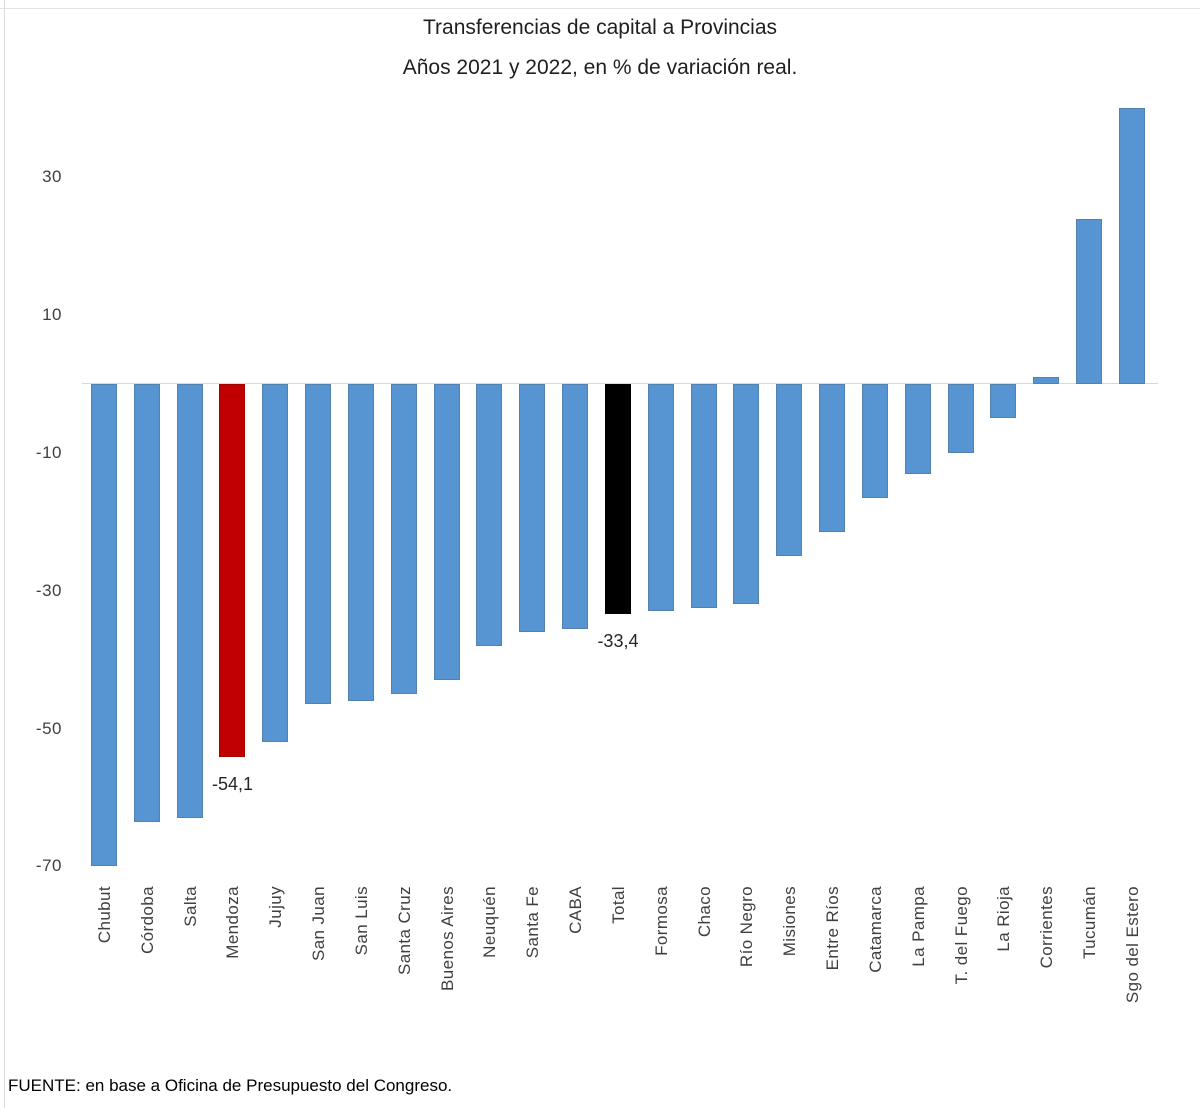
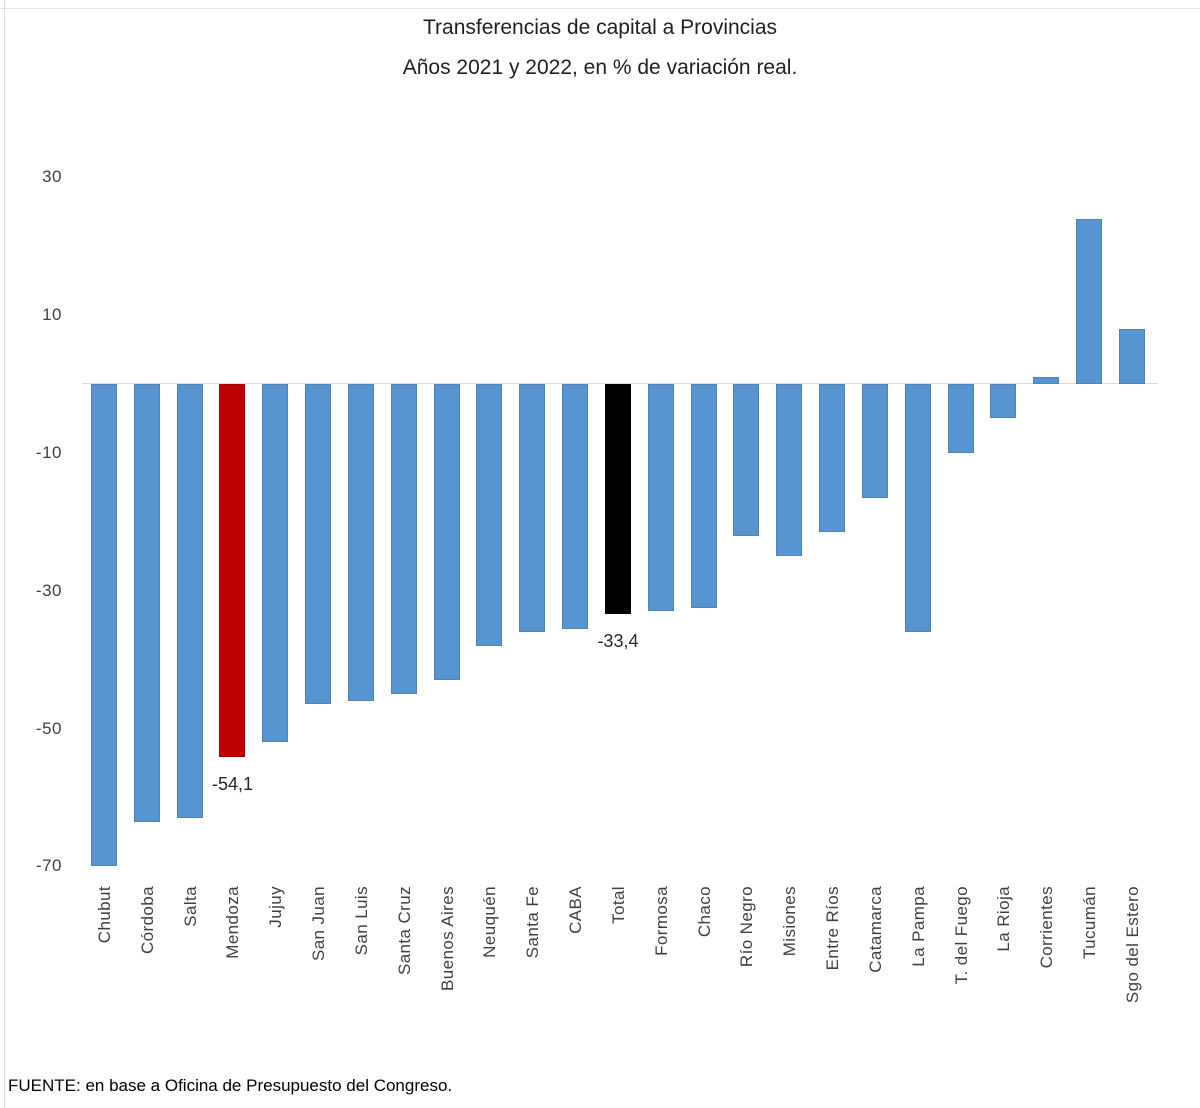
Río Negro: -32 -> -22
La Pampa: -13 -> -36
Sgo del Estero: 40 -> 8
